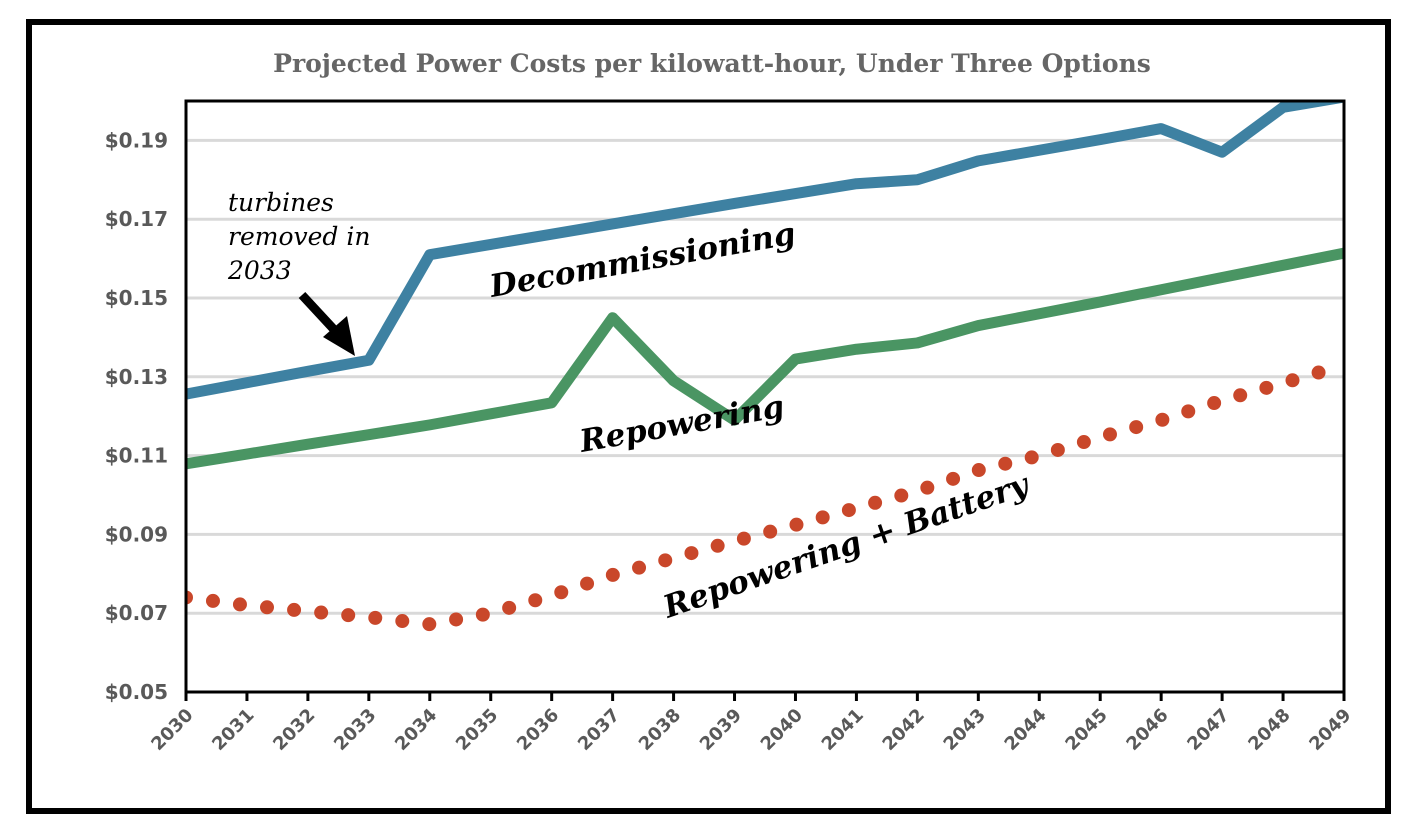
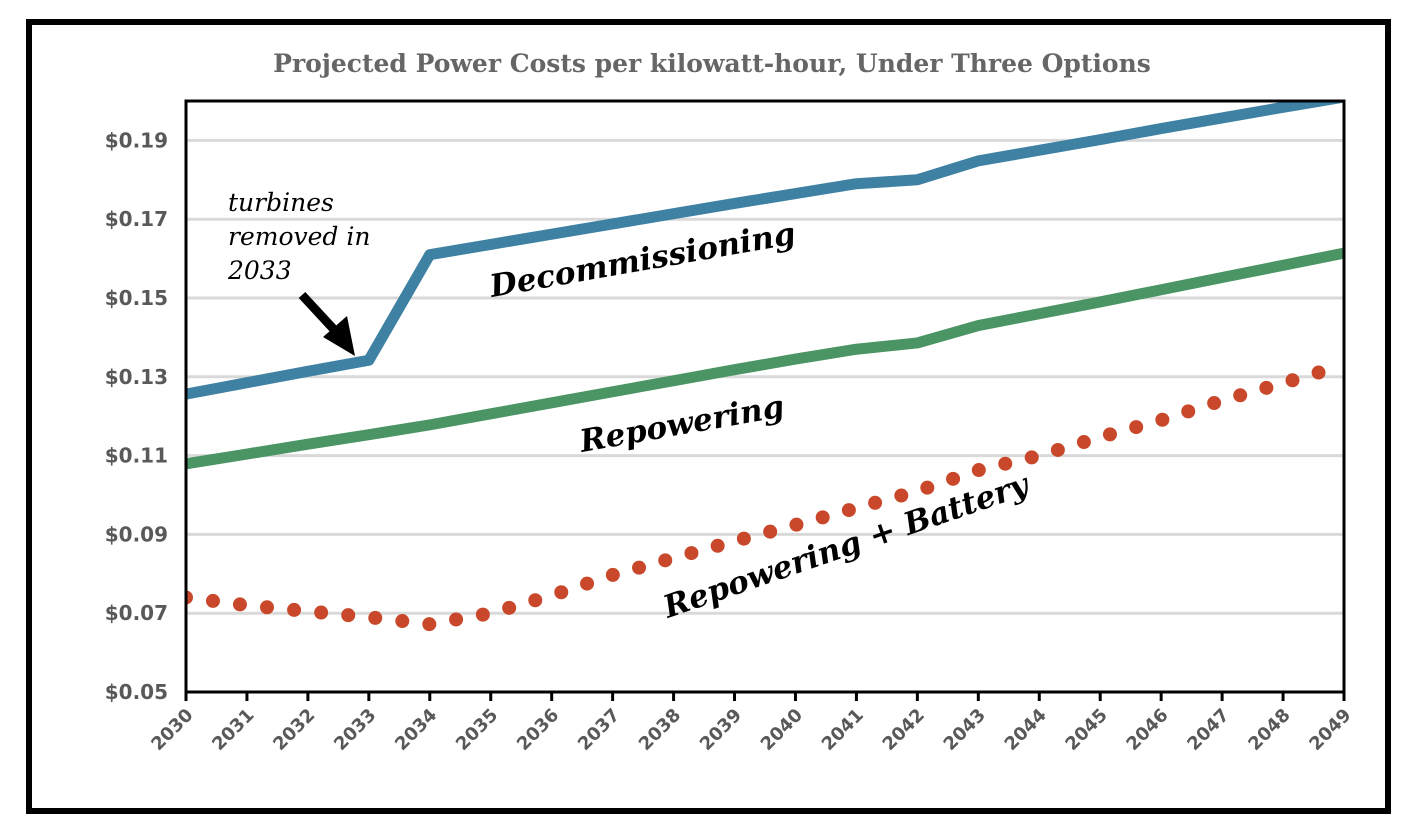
Repowering/2037: $0.145 -> $0.126
Repowering/2039: $0.119 -> $0.132
Decommissioning/2047: $0.187 -> $0.196
